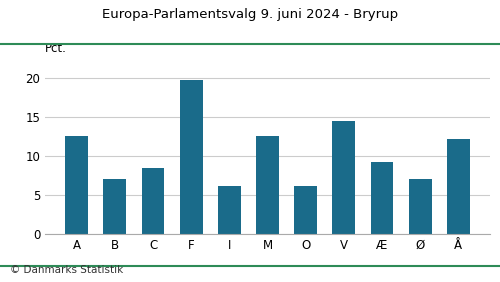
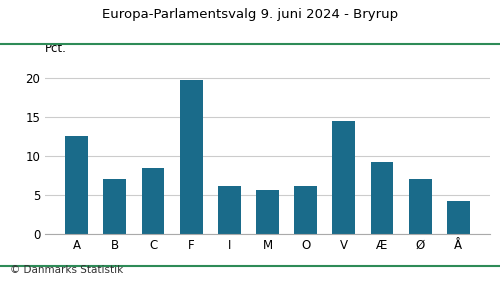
M: 12.6 -> 5.6
Å: 12.2 -> 4.2
